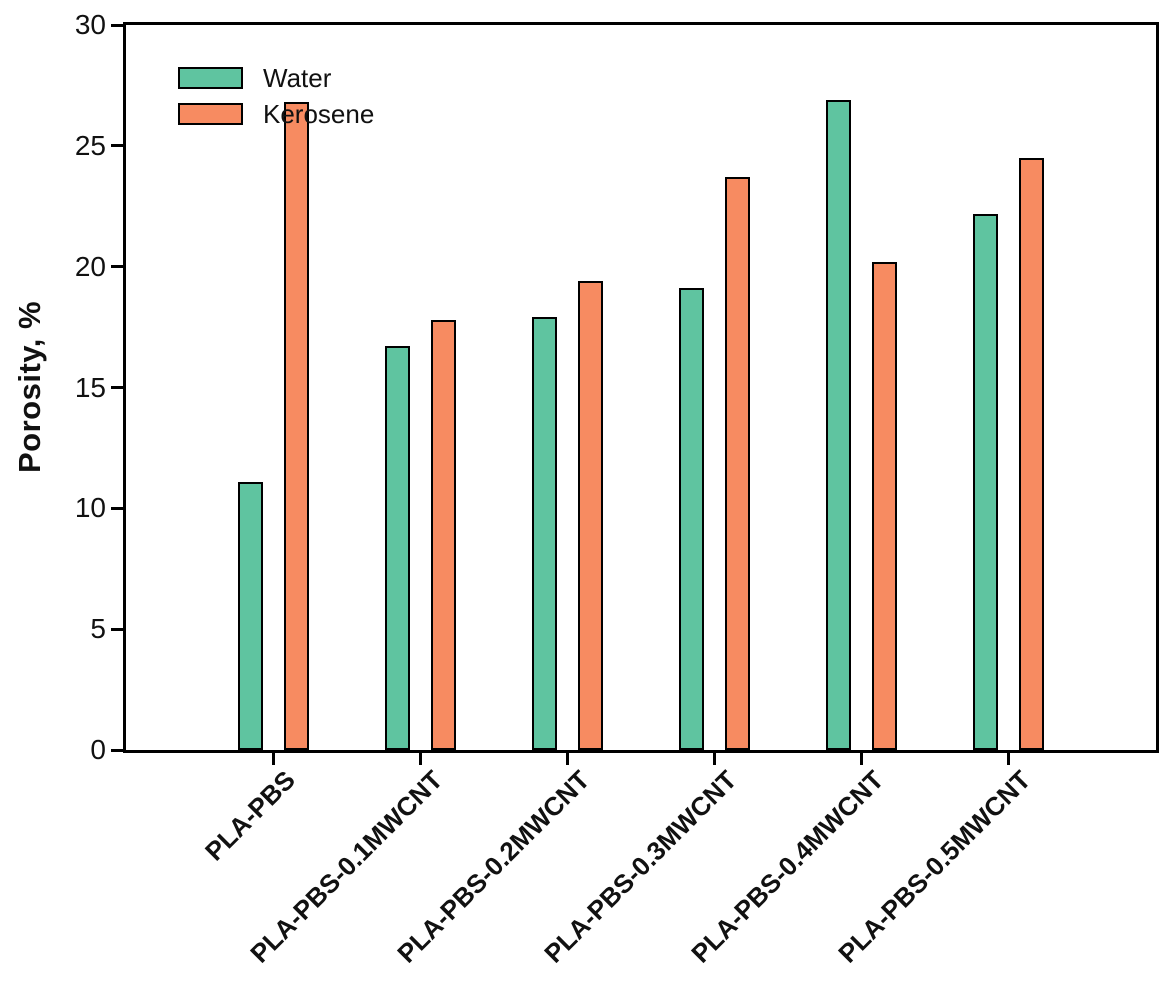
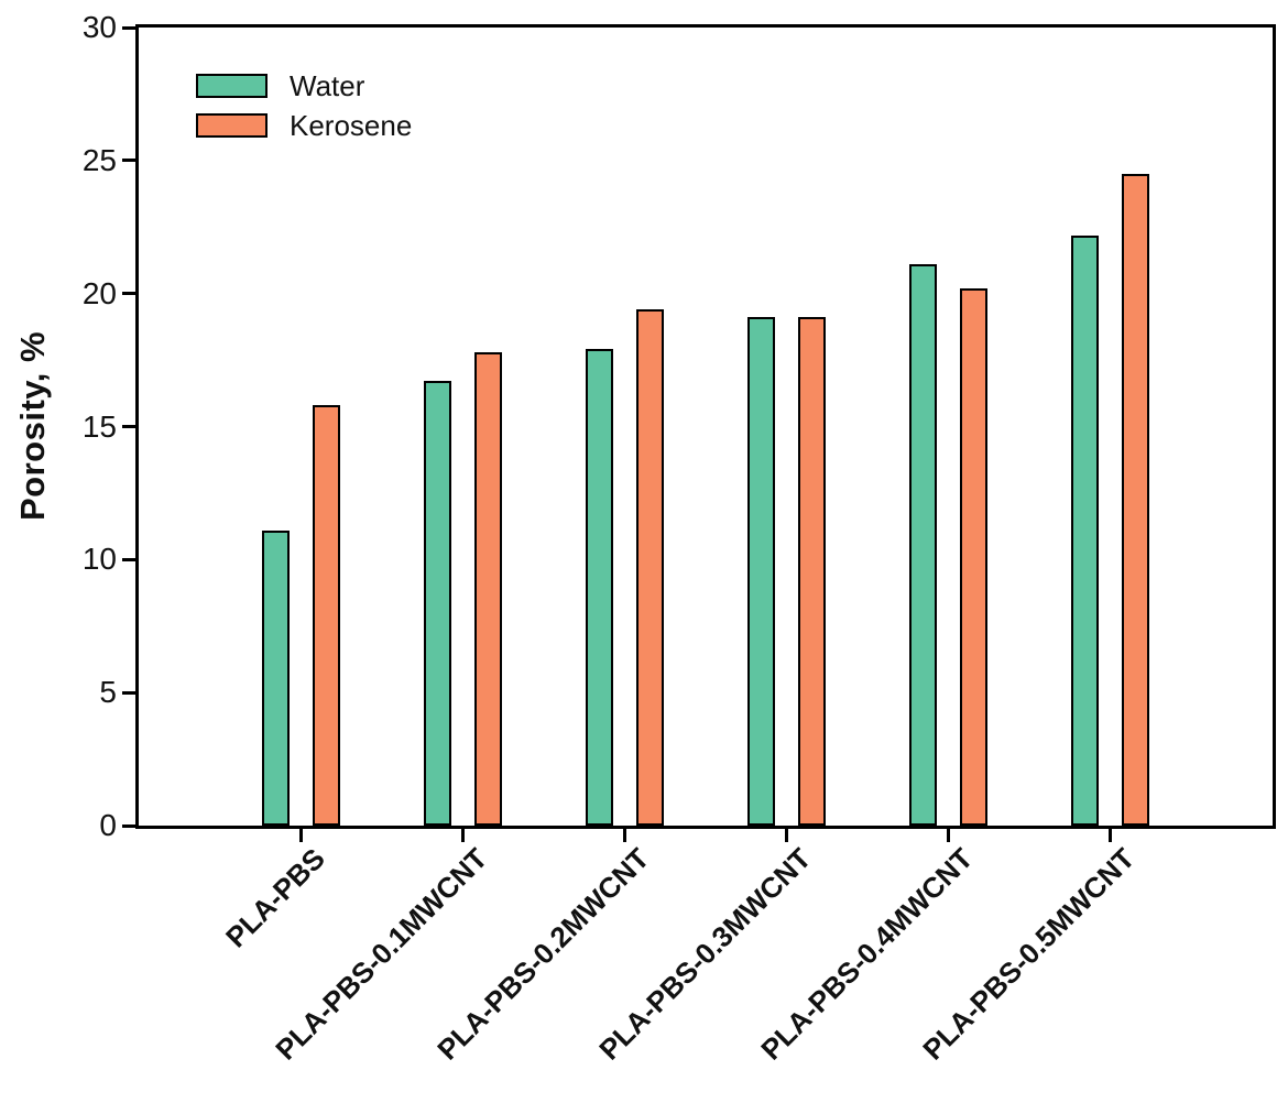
Kerosene/PLA-PBS: 26.8 -> 15.8
Kerosene/PLA-PBS-0.3MWCNT: 23.7 -> 19.1
Water/PLA-PBS-0.4MWCNT: 26.9 -> 21.1
